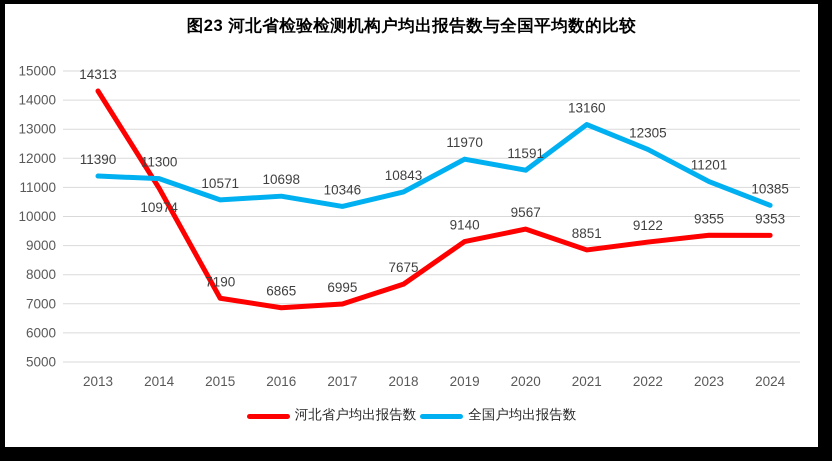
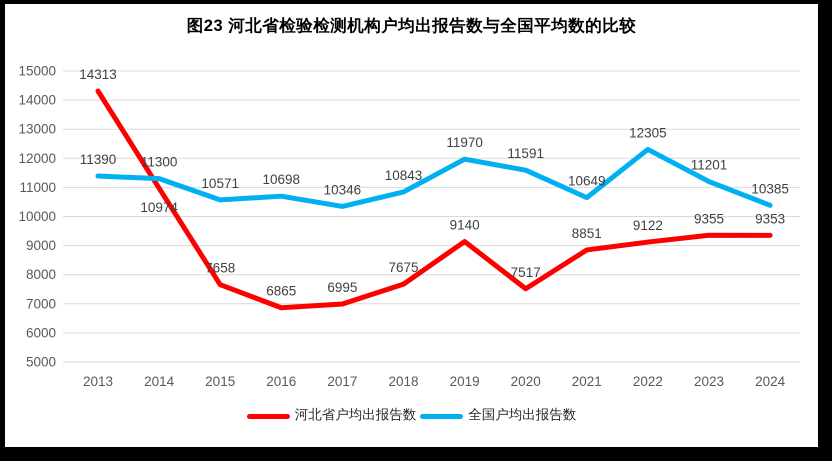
河北省户均出报告数/2015: 7190 -> 7658
河北省户均出报告数/2020: 9567 -> 7517
全国户均出报告数/2021: 13160 -> 10649
